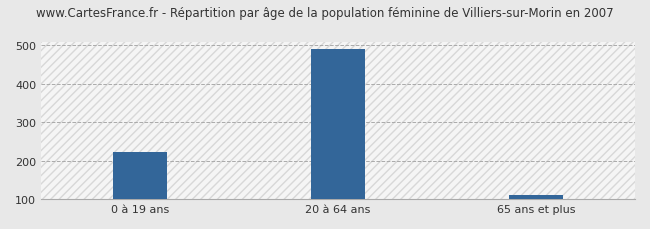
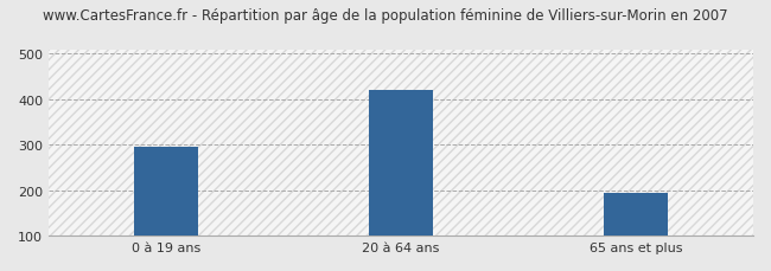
0 à 19 ans: 222 -> 295
20 à 64 ans: 490 -> 420
65 ans et plus: 112 -> 195
